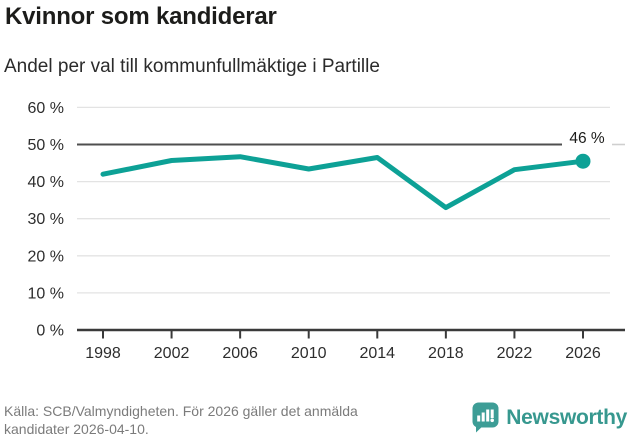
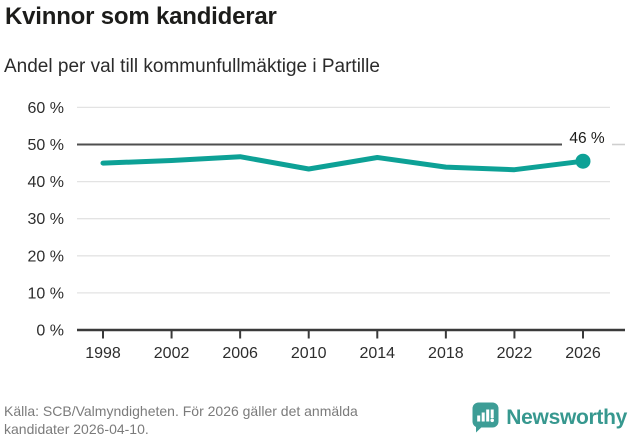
1998: 42% -> 45%
2018: 33% -> 44%
